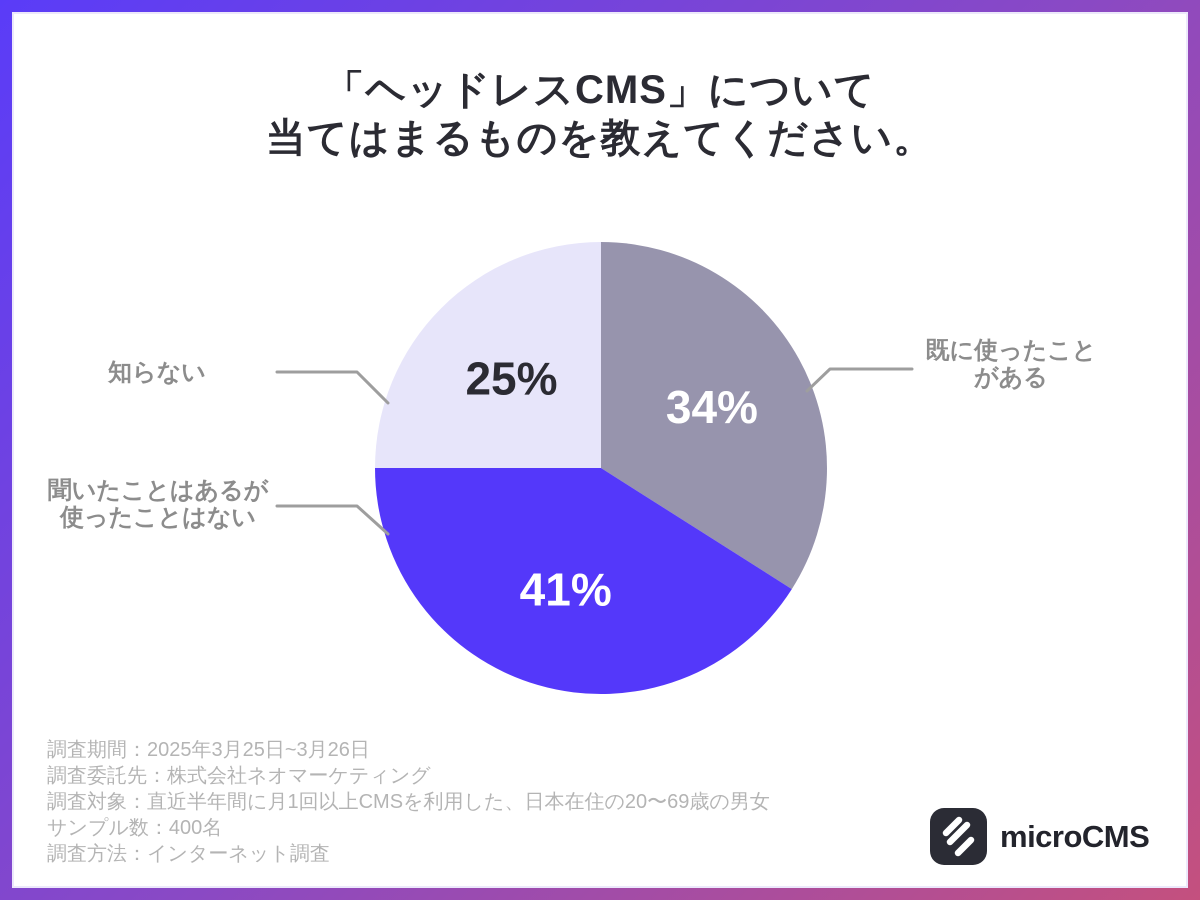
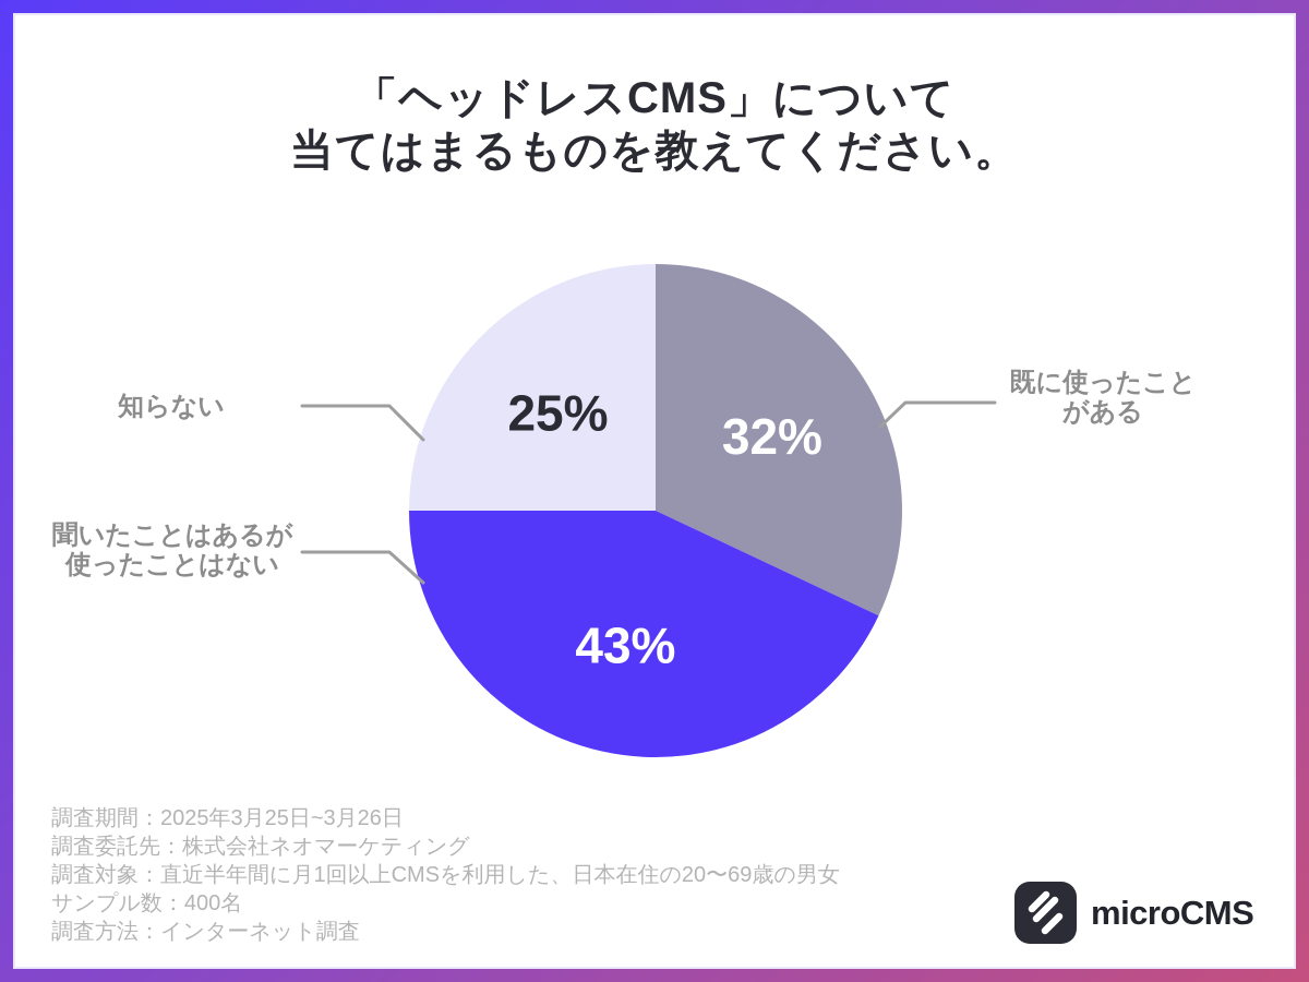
既に使ったことがある: 34% -> 32%
聞いたことはあるが使ったことはない: 41% -> 43%
